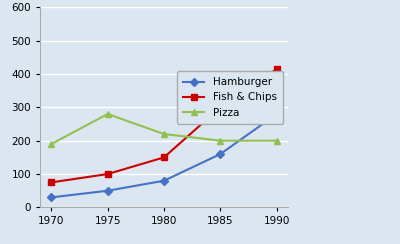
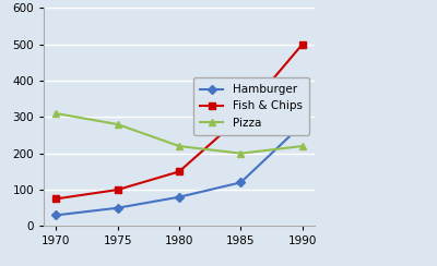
Pizza/1970: 190 -> 310
Hamburger/1985: 160 -> 120
Fish & Chips/1990: 415 -> 500
Pizza/1990: 200 -> 220
